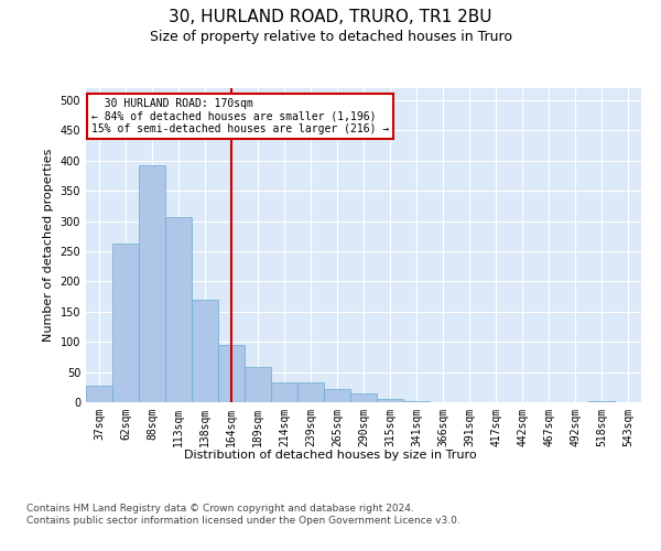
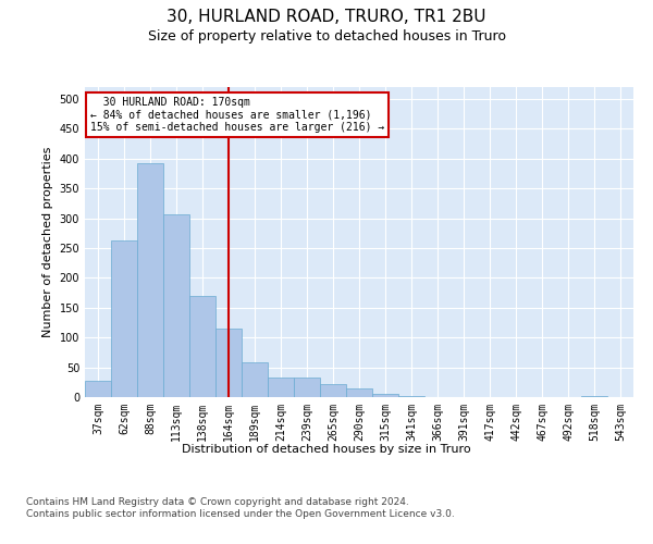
164sqm: 94 -> 115
